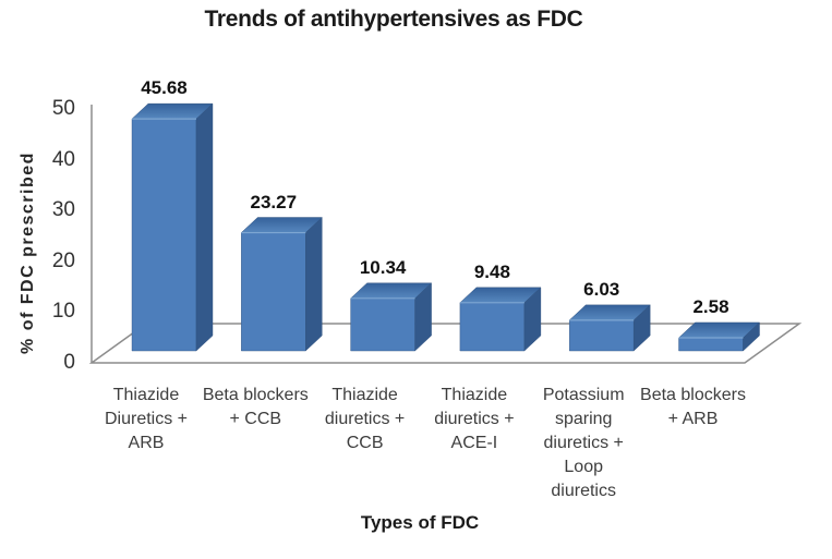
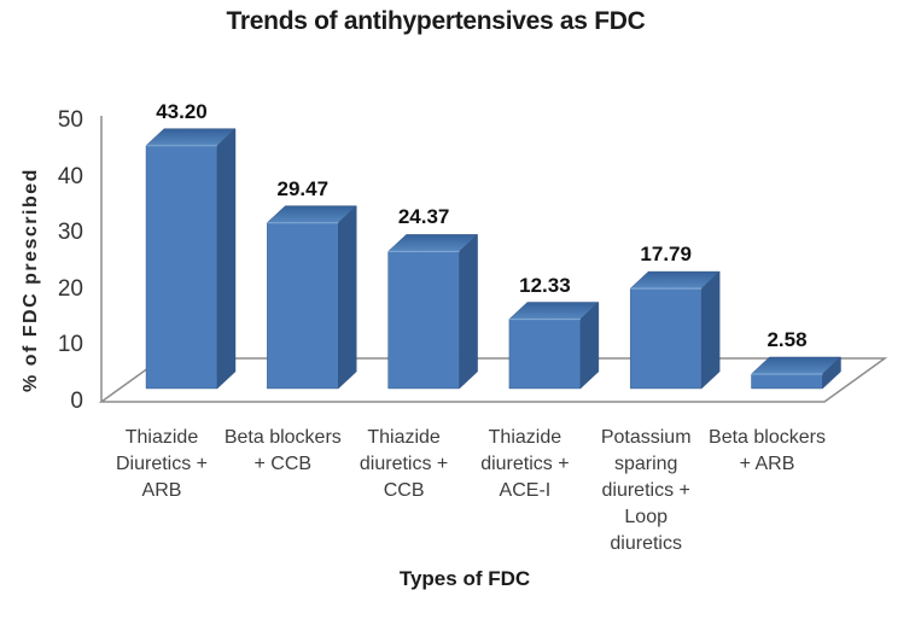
Thiazide Diuretics + ARB: 45.68 -> 43.20
Beta blockers + CCB: 23.27 -> 29.47
Thiazide diuretics + CCB: 10.34 -> 24.37
Thiazide diuretics + ACE-I: 9.48 -> 12.33
Potassium sparing diuretics + Loop diuretics: 6.03 -> 17.79
